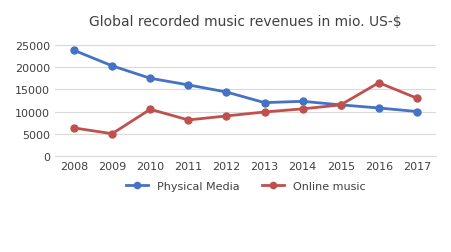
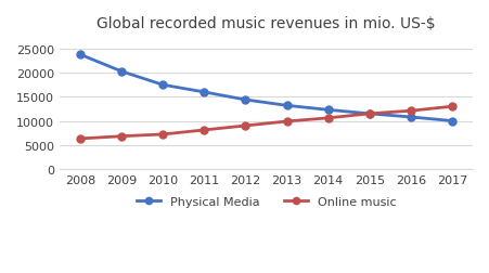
Online music/2009: 5000 -> 6800
Online music/2010: 10500 -> 7200
Physical Media/2013: 12000 -> 13200
Online music/2016: 16500 -> 12100
